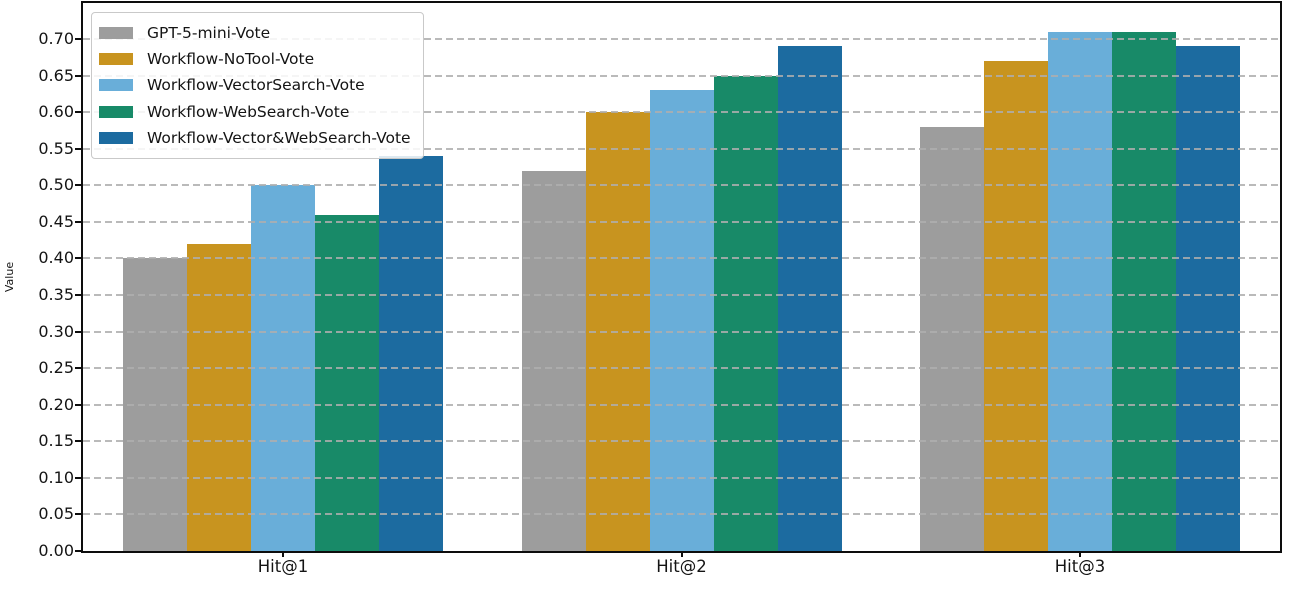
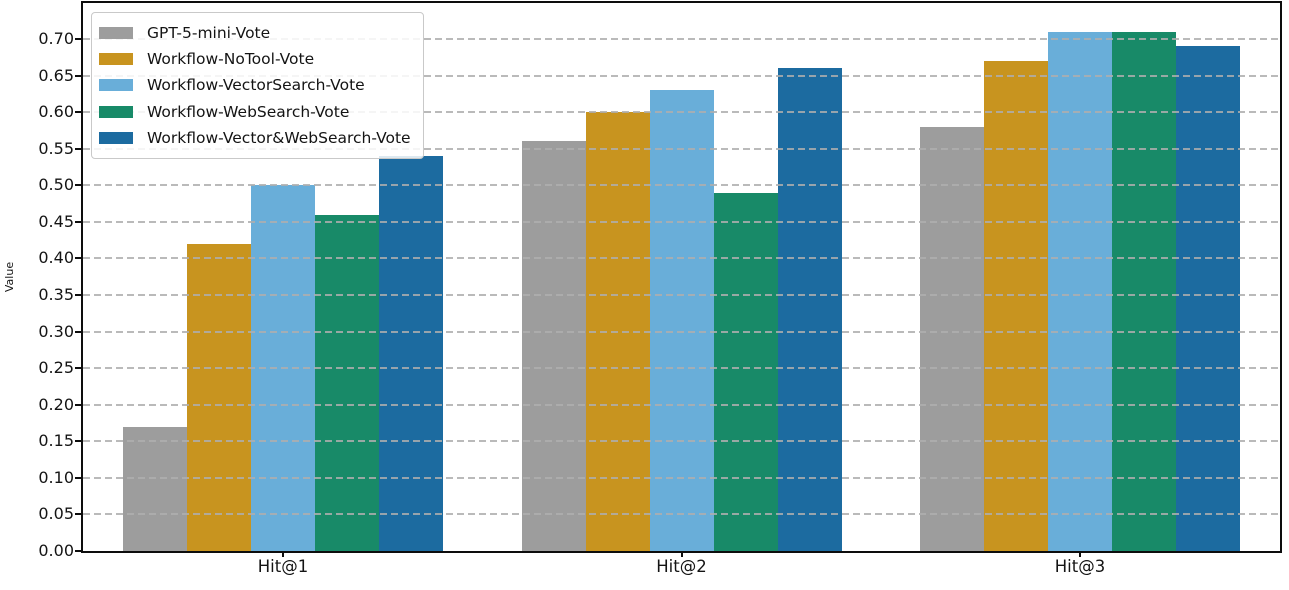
GPT-5-mini-Vote/Hit@1: 0.40 -> 0.17
GPT-5-mini-Vote/Hit@2: 0.52 -> 0.56
Workflow-WebSearch-Vote/Hit@2: 0.65 -> 0.49
Workflow-Vector&WebSearch-Vote/Hit@2: 0.69 -> 0.66
